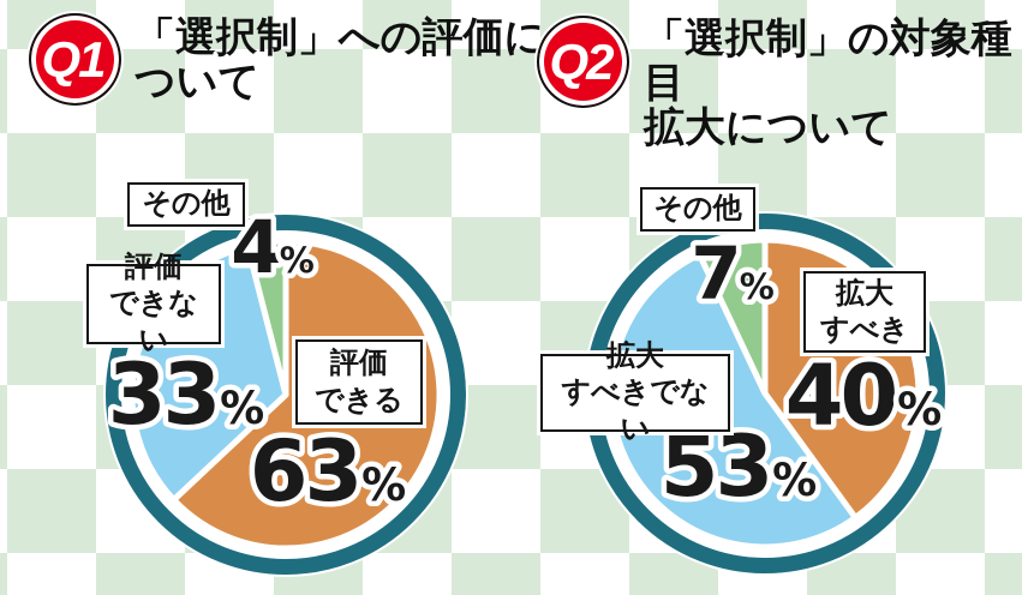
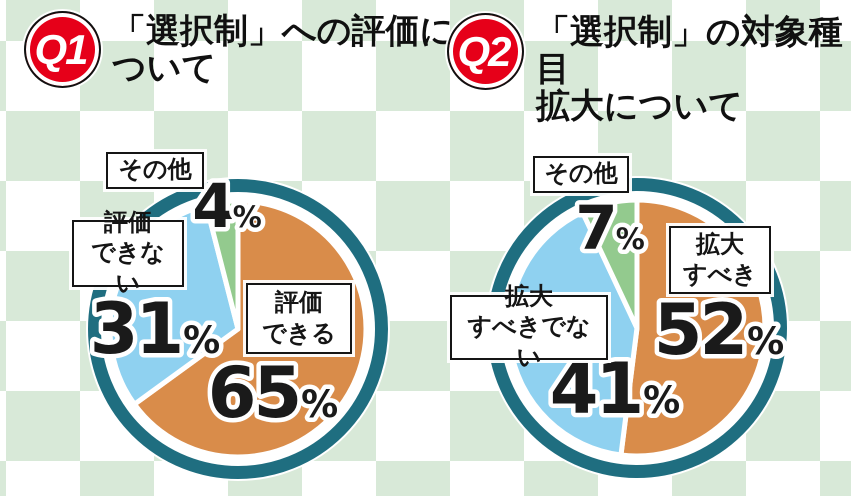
「選択制」への評価について/評価 できる: 63 -> 65
「選択制」への評価について/評価 できない: 33 -> 31
「選択制」の対象種目拡大について/拡大 すべき: 40 -> 52
「選択制」の対象種目拡大について/拡大 すべきでない: 53 -> 41
